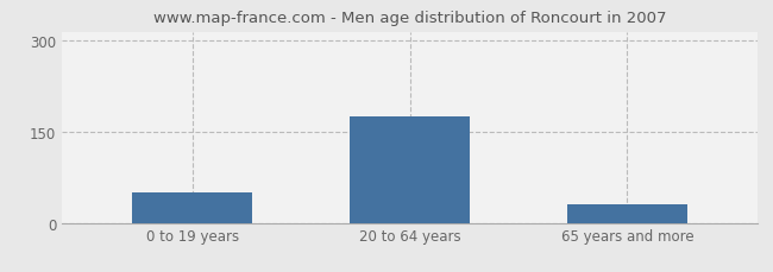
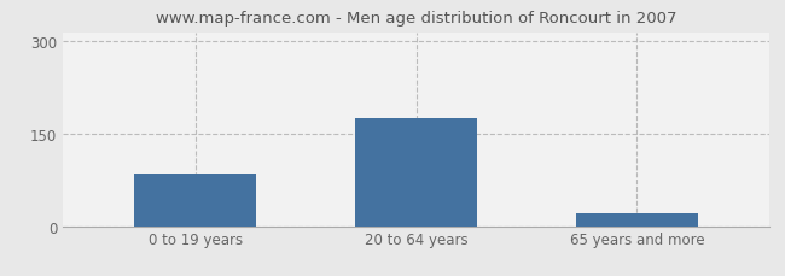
0 to 19 years: 50 -> 86
65 years and more: 30 -> 20
